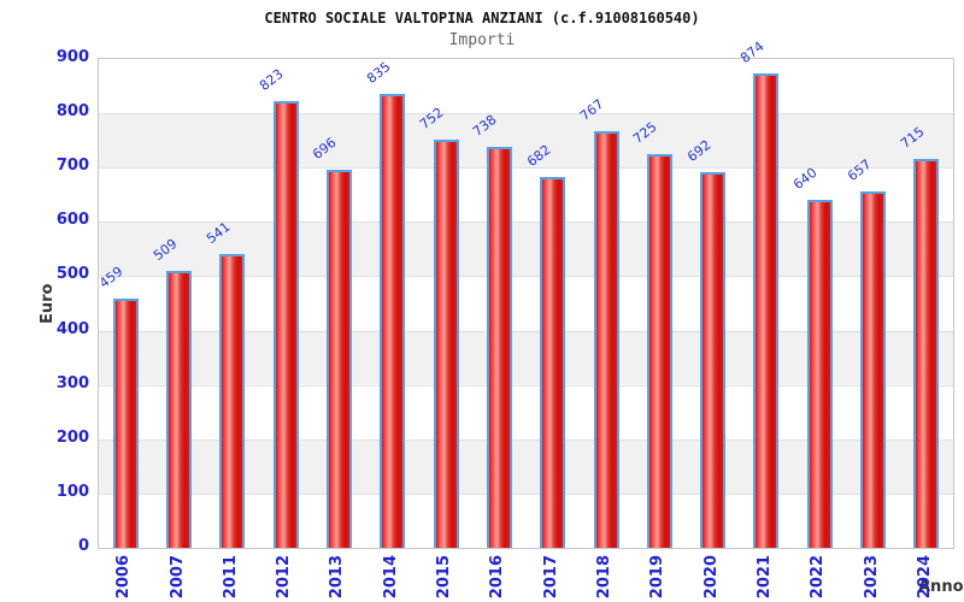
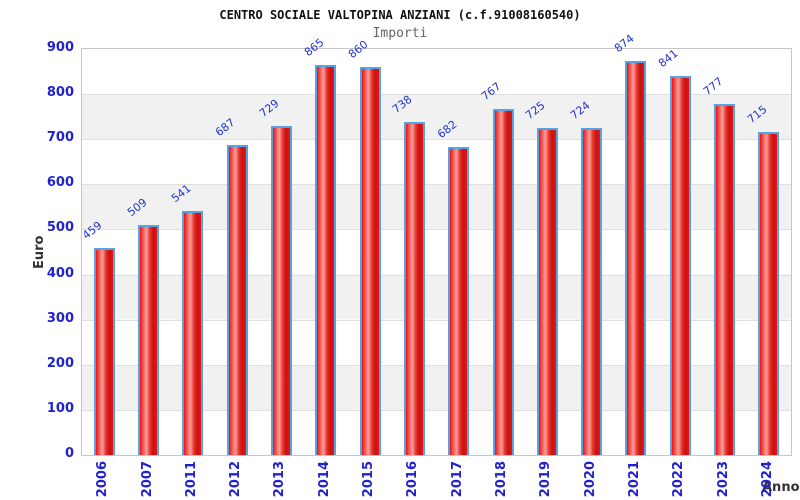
2012: 823 -> 687
2013: 696 -> 729
2014: 835 -> 865
2015: 752 -> 860
2020: 692 -> 724
2022: 640 -> 841
2023: 657 -> 777
